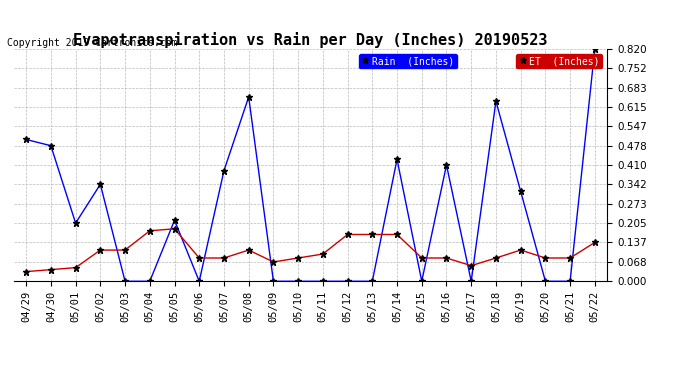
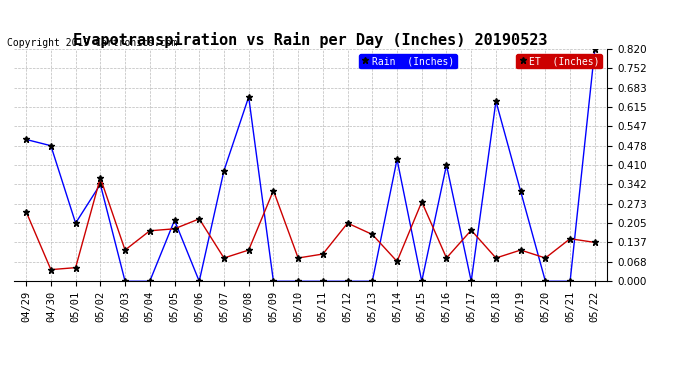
ET (Inches)/04/29: 0.034 -> 0.245
ET (Inches)/05/02: 0.110 -> 0.365
ET (Inches)/05/06: 0.082 -> 0.220
ET (Inches)/05/09: 0.068 -> 0.320
ET (Inches)/05/12: 0.165 -> 0.205
ET (Inches)/05/14: 0.165 -> 0.070
ET (Inches)/05/15: 0.082 -> 0.280
ET (Inches)/05/17: 0.055 -> 0.180
ET (Inches)/05/21: 0.082 -> 0.150
